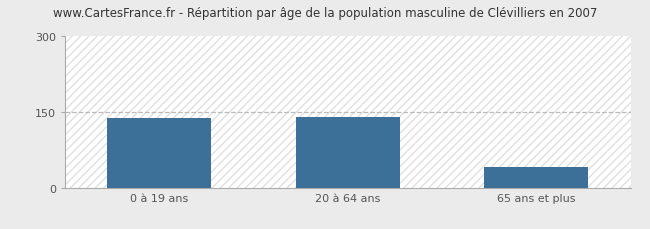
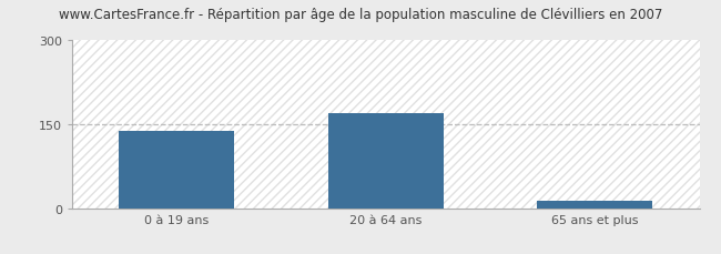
20 à 64 ans: 140 -> 170
65 ans et plus: 40 -> 13
